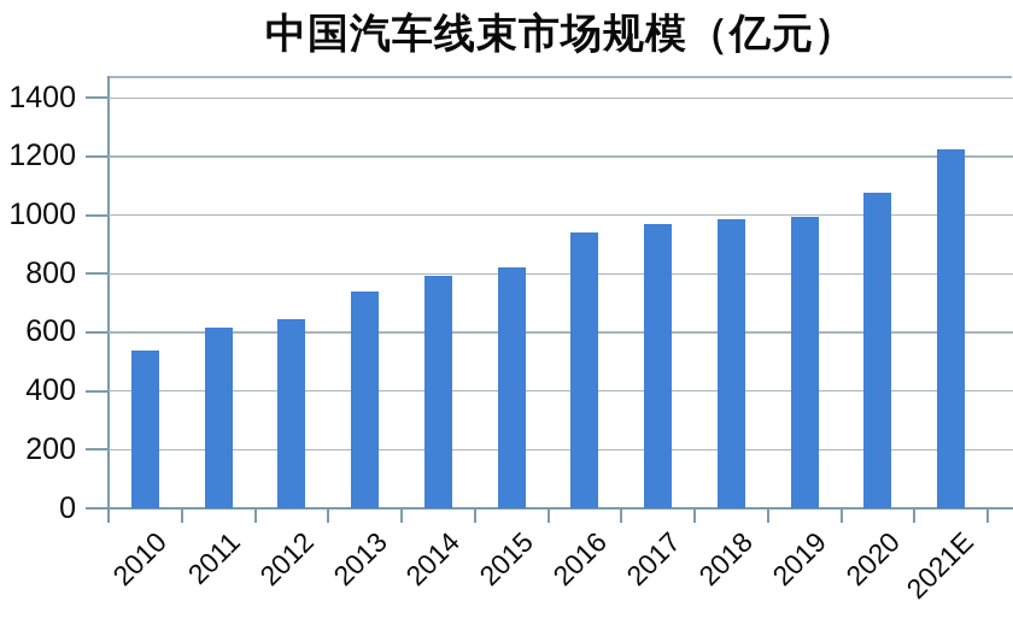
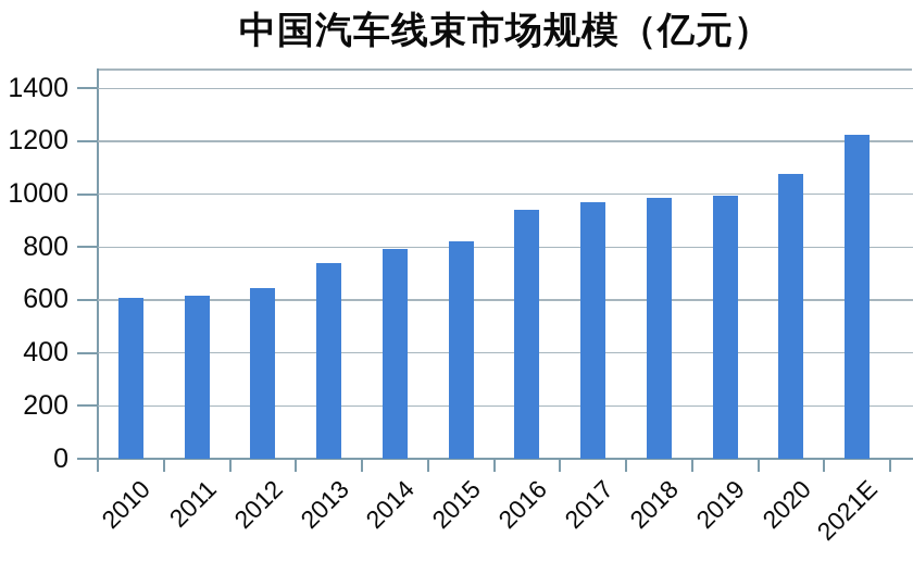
2010: 540 -> 610
